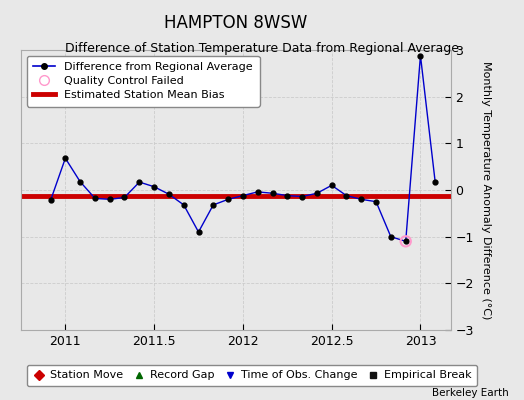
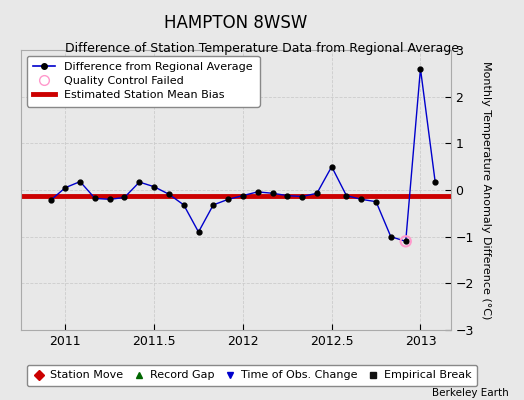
Time of Obs. Change/2011: 0.68 -> 0.05
Time of Obs. Change/2012.5: 0.10 -> 0.50
Time of Obs. Change/2013: 2.88 -> 2.60
